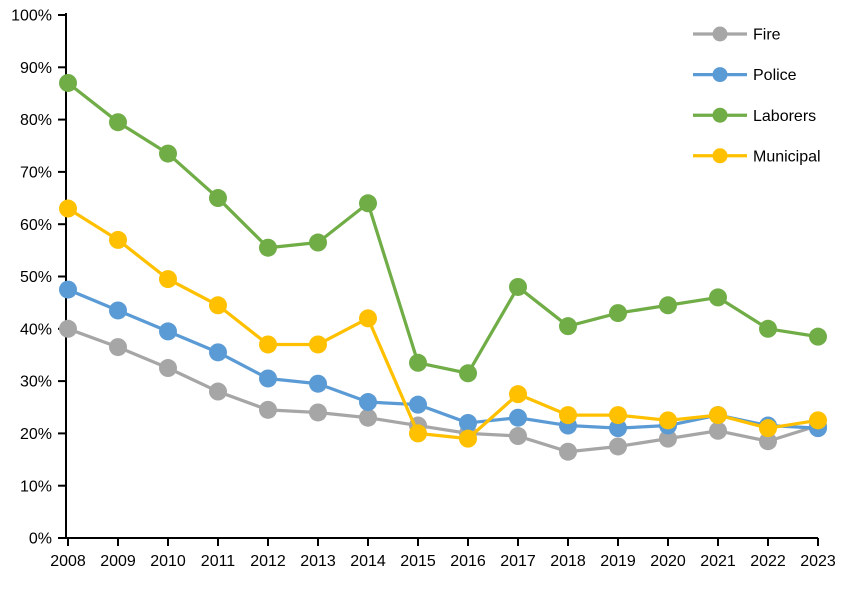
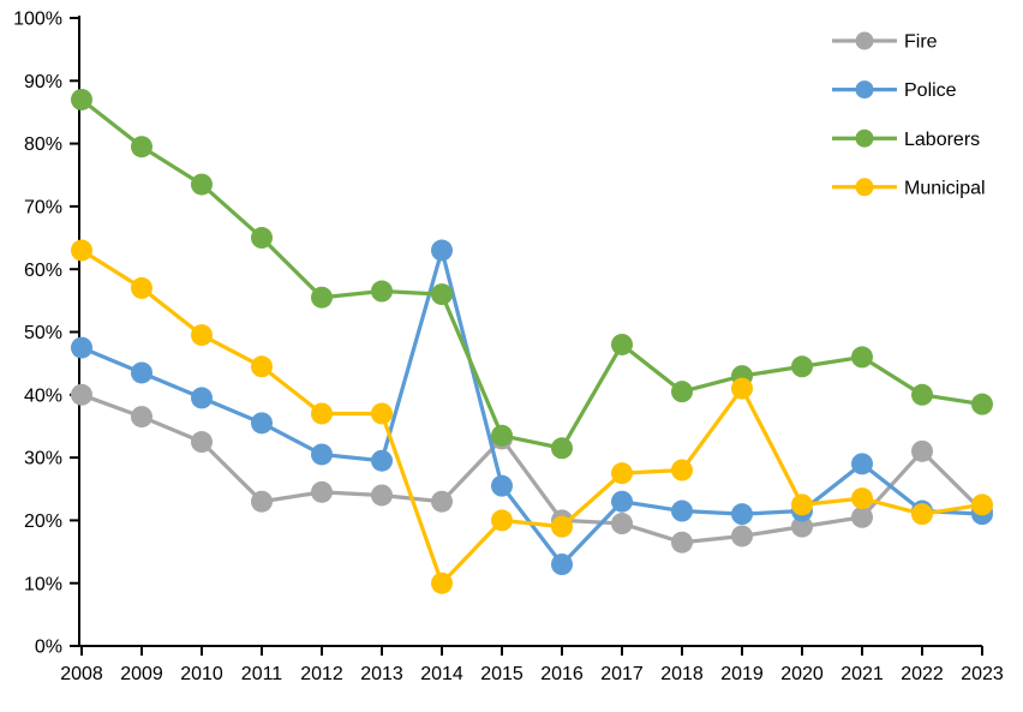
Fire/2011: 28% -> 23%
Police/2014: 26% -> 63%
Laborers/2014: 64% -> 56%
Municipal/2014: 42% -> 10%
Fire/2015: 22% -> 33%
Police/2016: 22% -> 13%
Municipal/2018: 24% -> 28%
Municipal/2019: 24% -> 41%
Police/2021: 24% -> 29%
Fire/2022: 18% -> 31%
